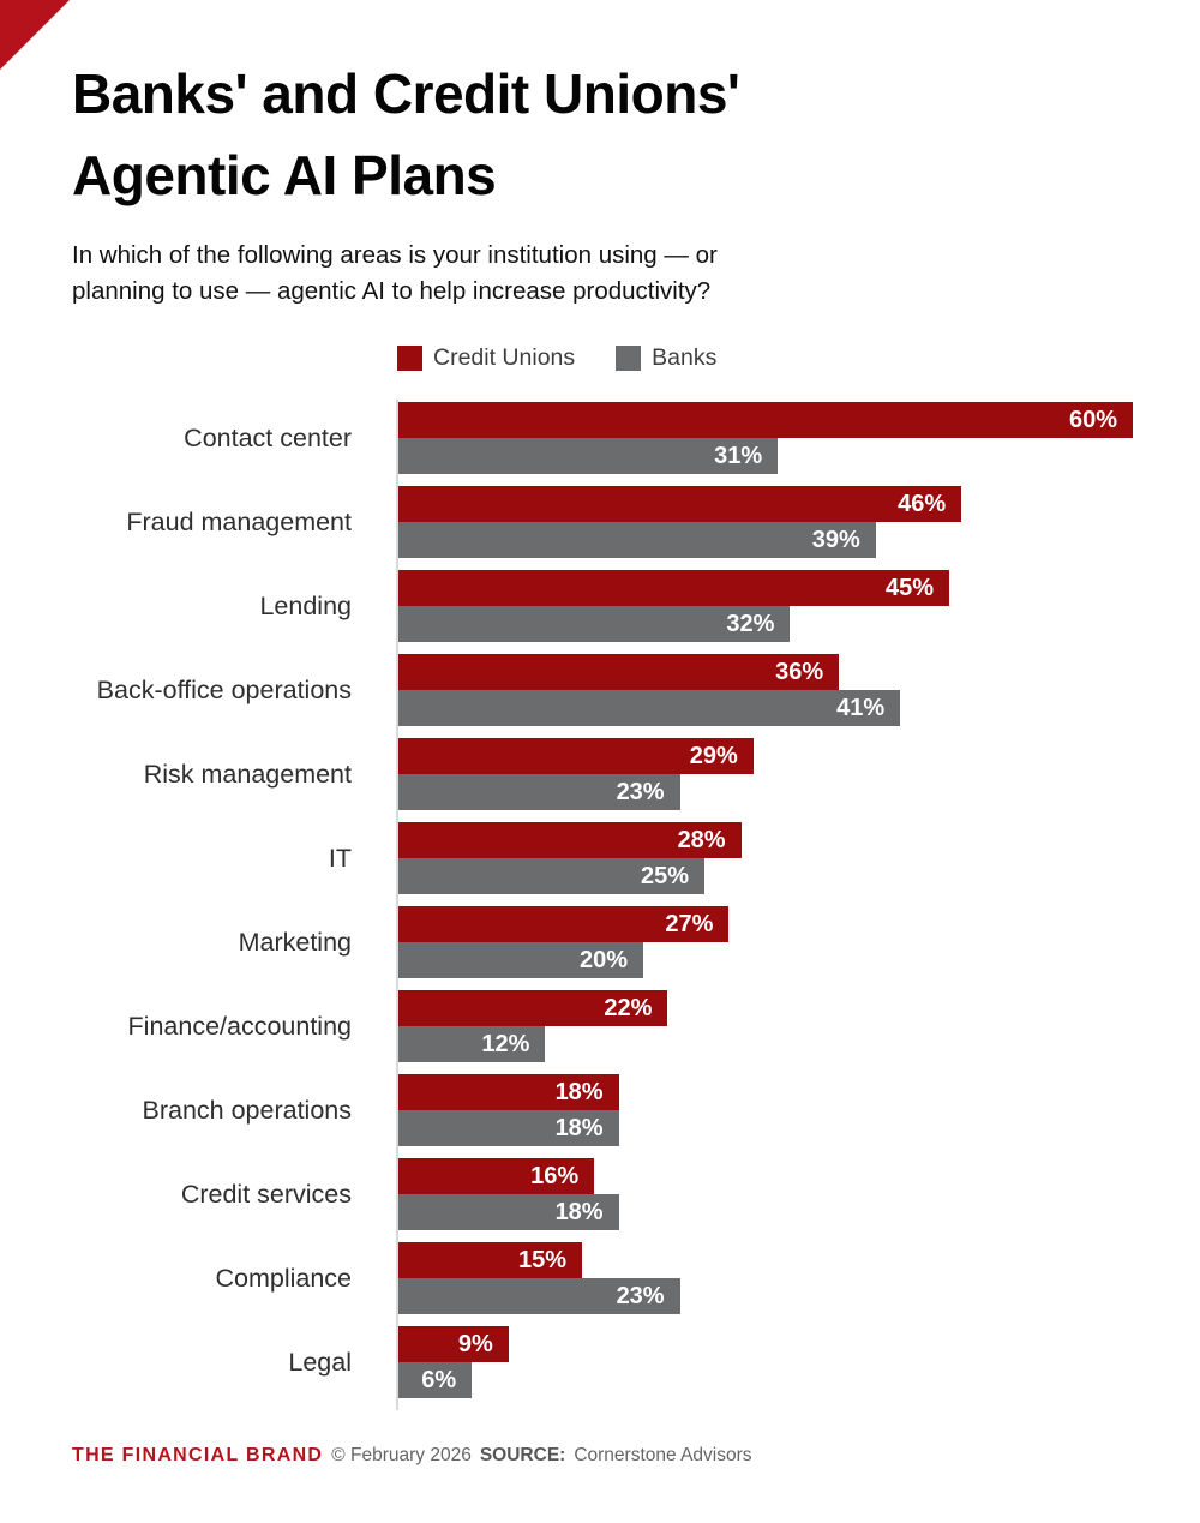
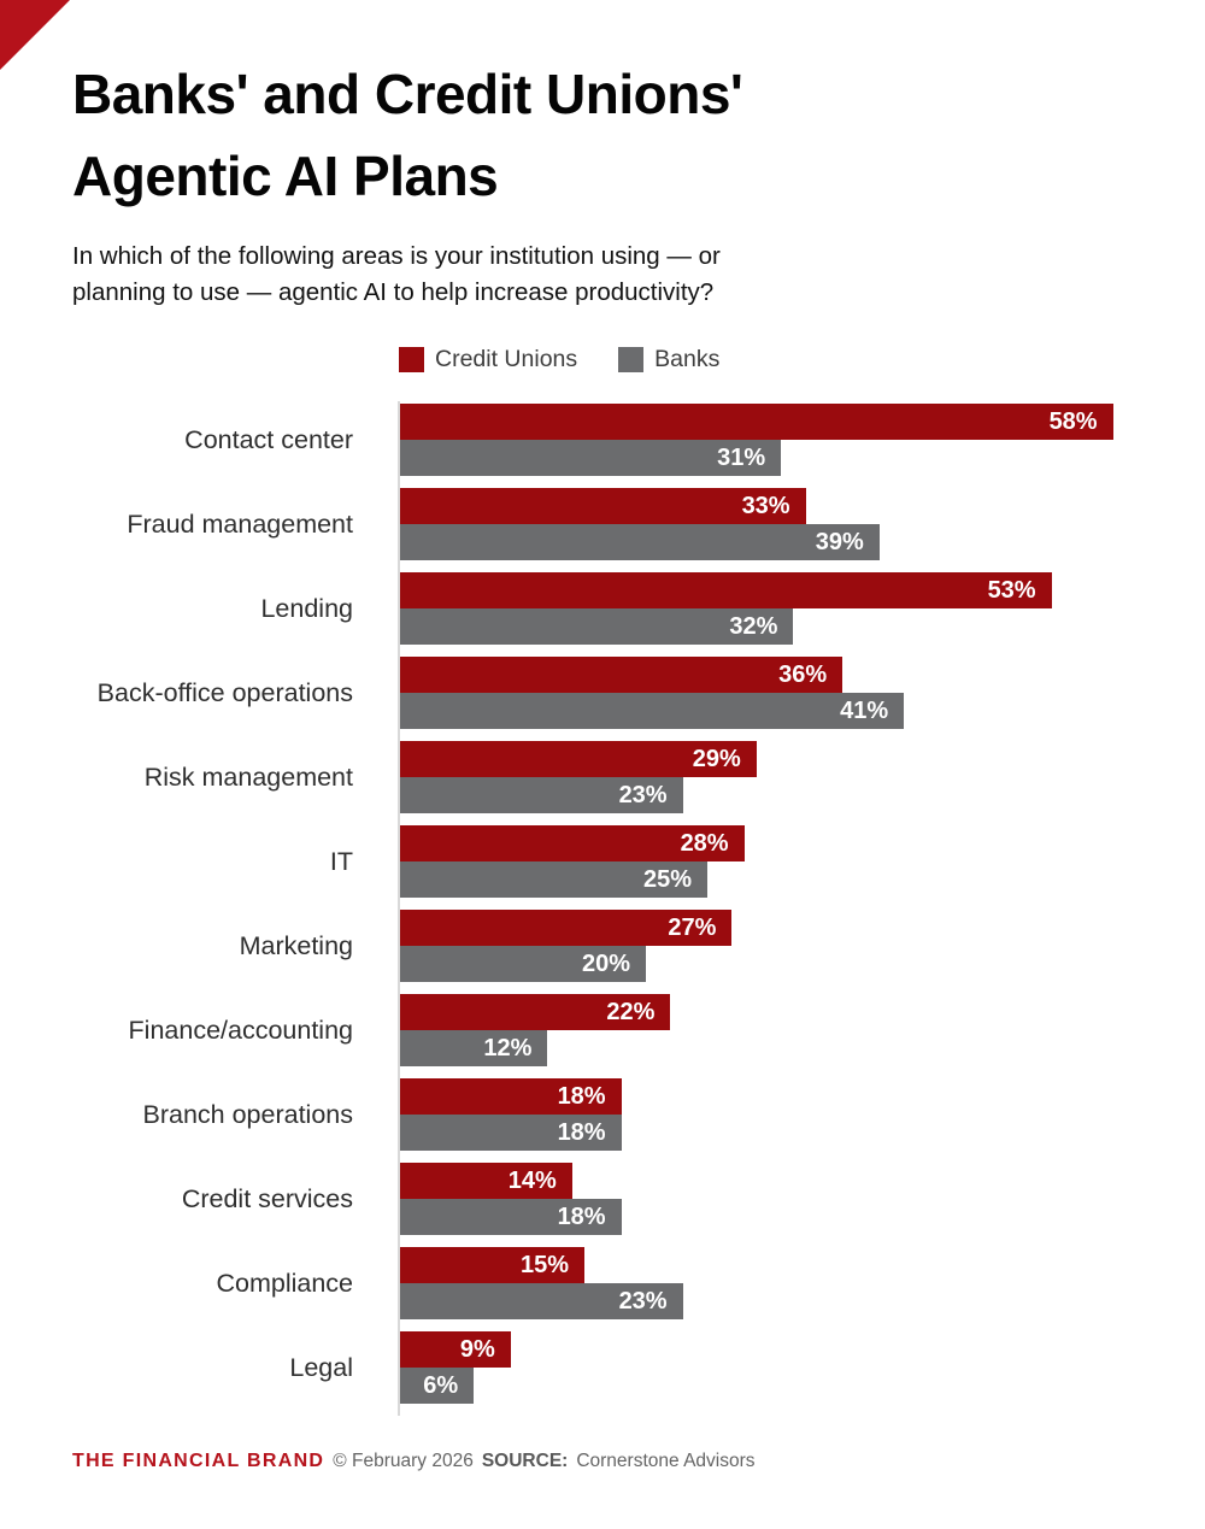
Credit Unions/Contact center: 60% -> 58%
Credit Unions/Fraud management: 46% -> 33%
Credit Unions/Lending: 45% -> 53%
Credit Unions/Credit services: 16% -> 14%
